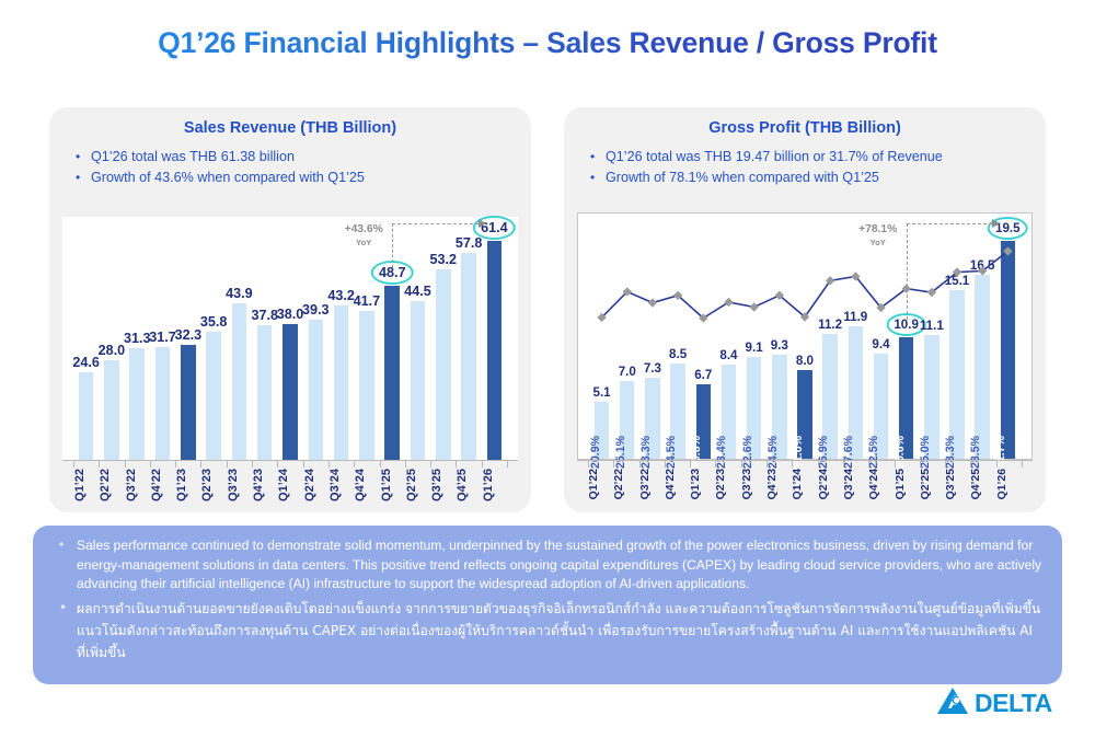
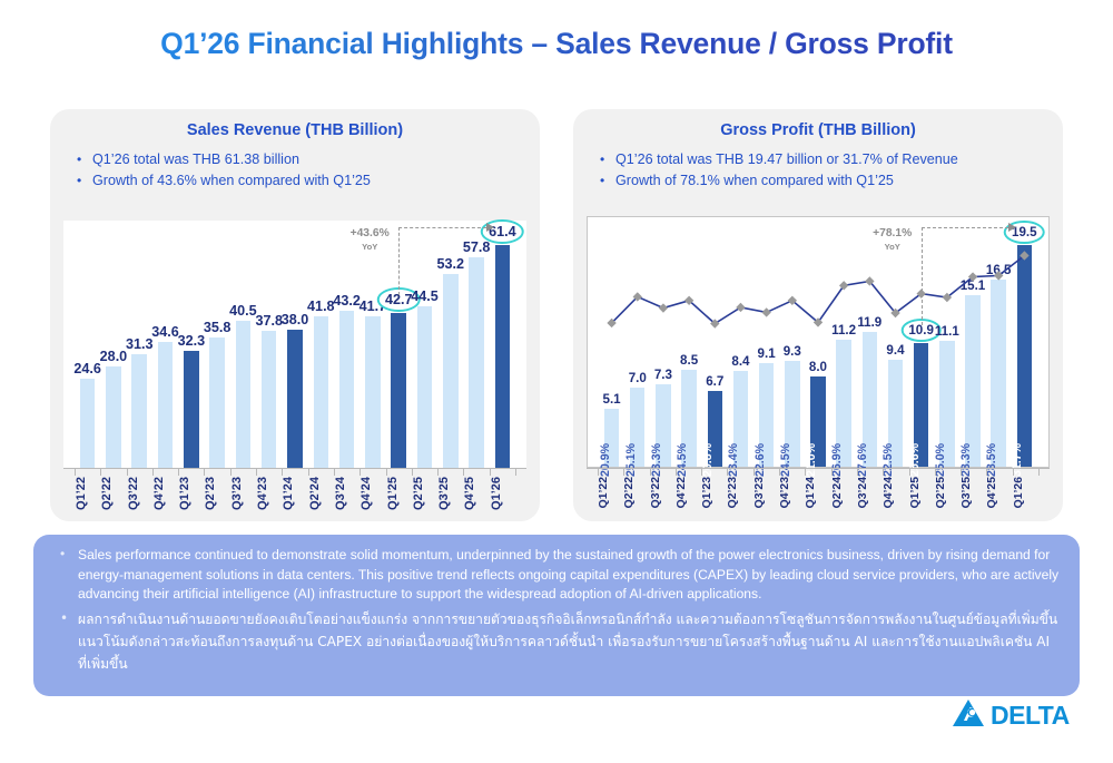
Sales Revenue (THB Billion)/Q4’22: 31.7 -> 34.6
Sales Revenue (THB Billion)/Q3’23: 43.9 -> 40.5
Sales Revenue (THB Billion)/Q2’24: 39.3 -> 41.8
Sales Revenue (THB Billion)/Q1’25: 48.7 -> 42.7
